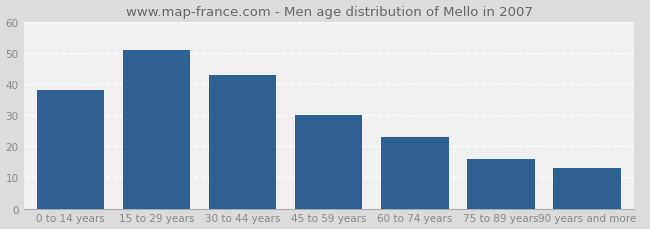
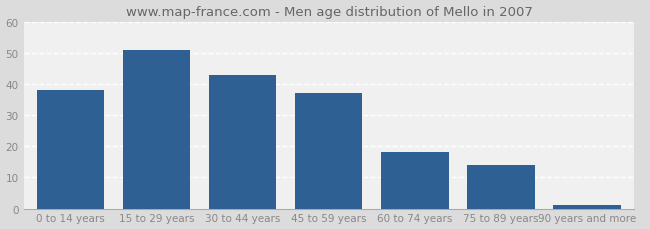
45 to 59 years: 30 -> 37
60 to 74 years: 23 -> 18
75 to 89 years: 16 -> 14
90 years and more: 13 -> 1
